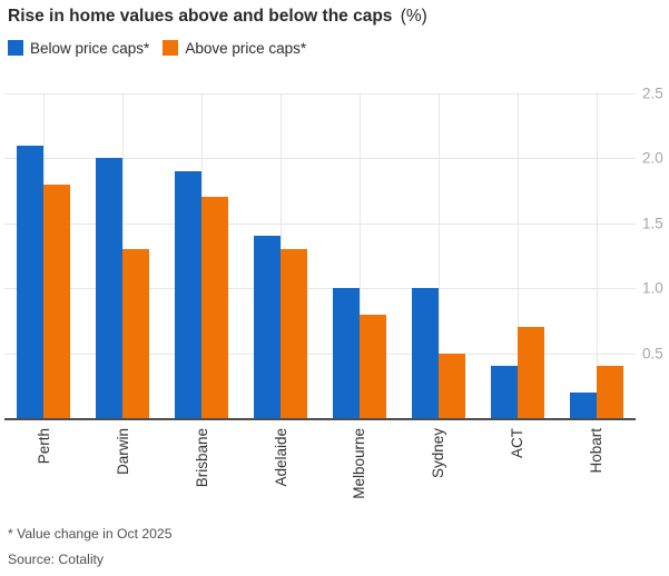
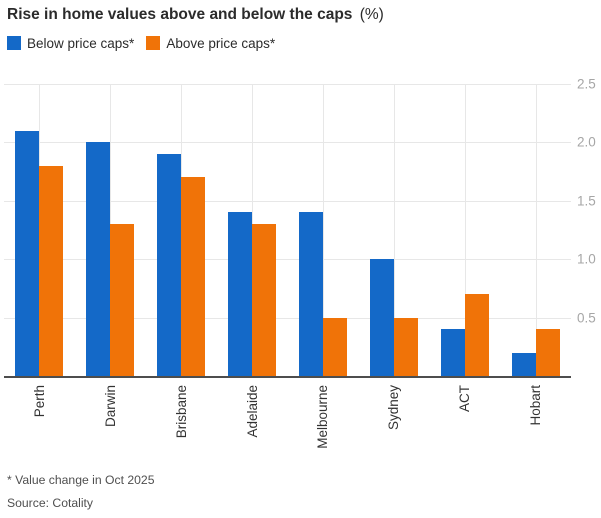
Below price caps*/Melbourne: 1.0 -> 1.4
Above price caps*/Melbourne: 0.8 -> 0.5
